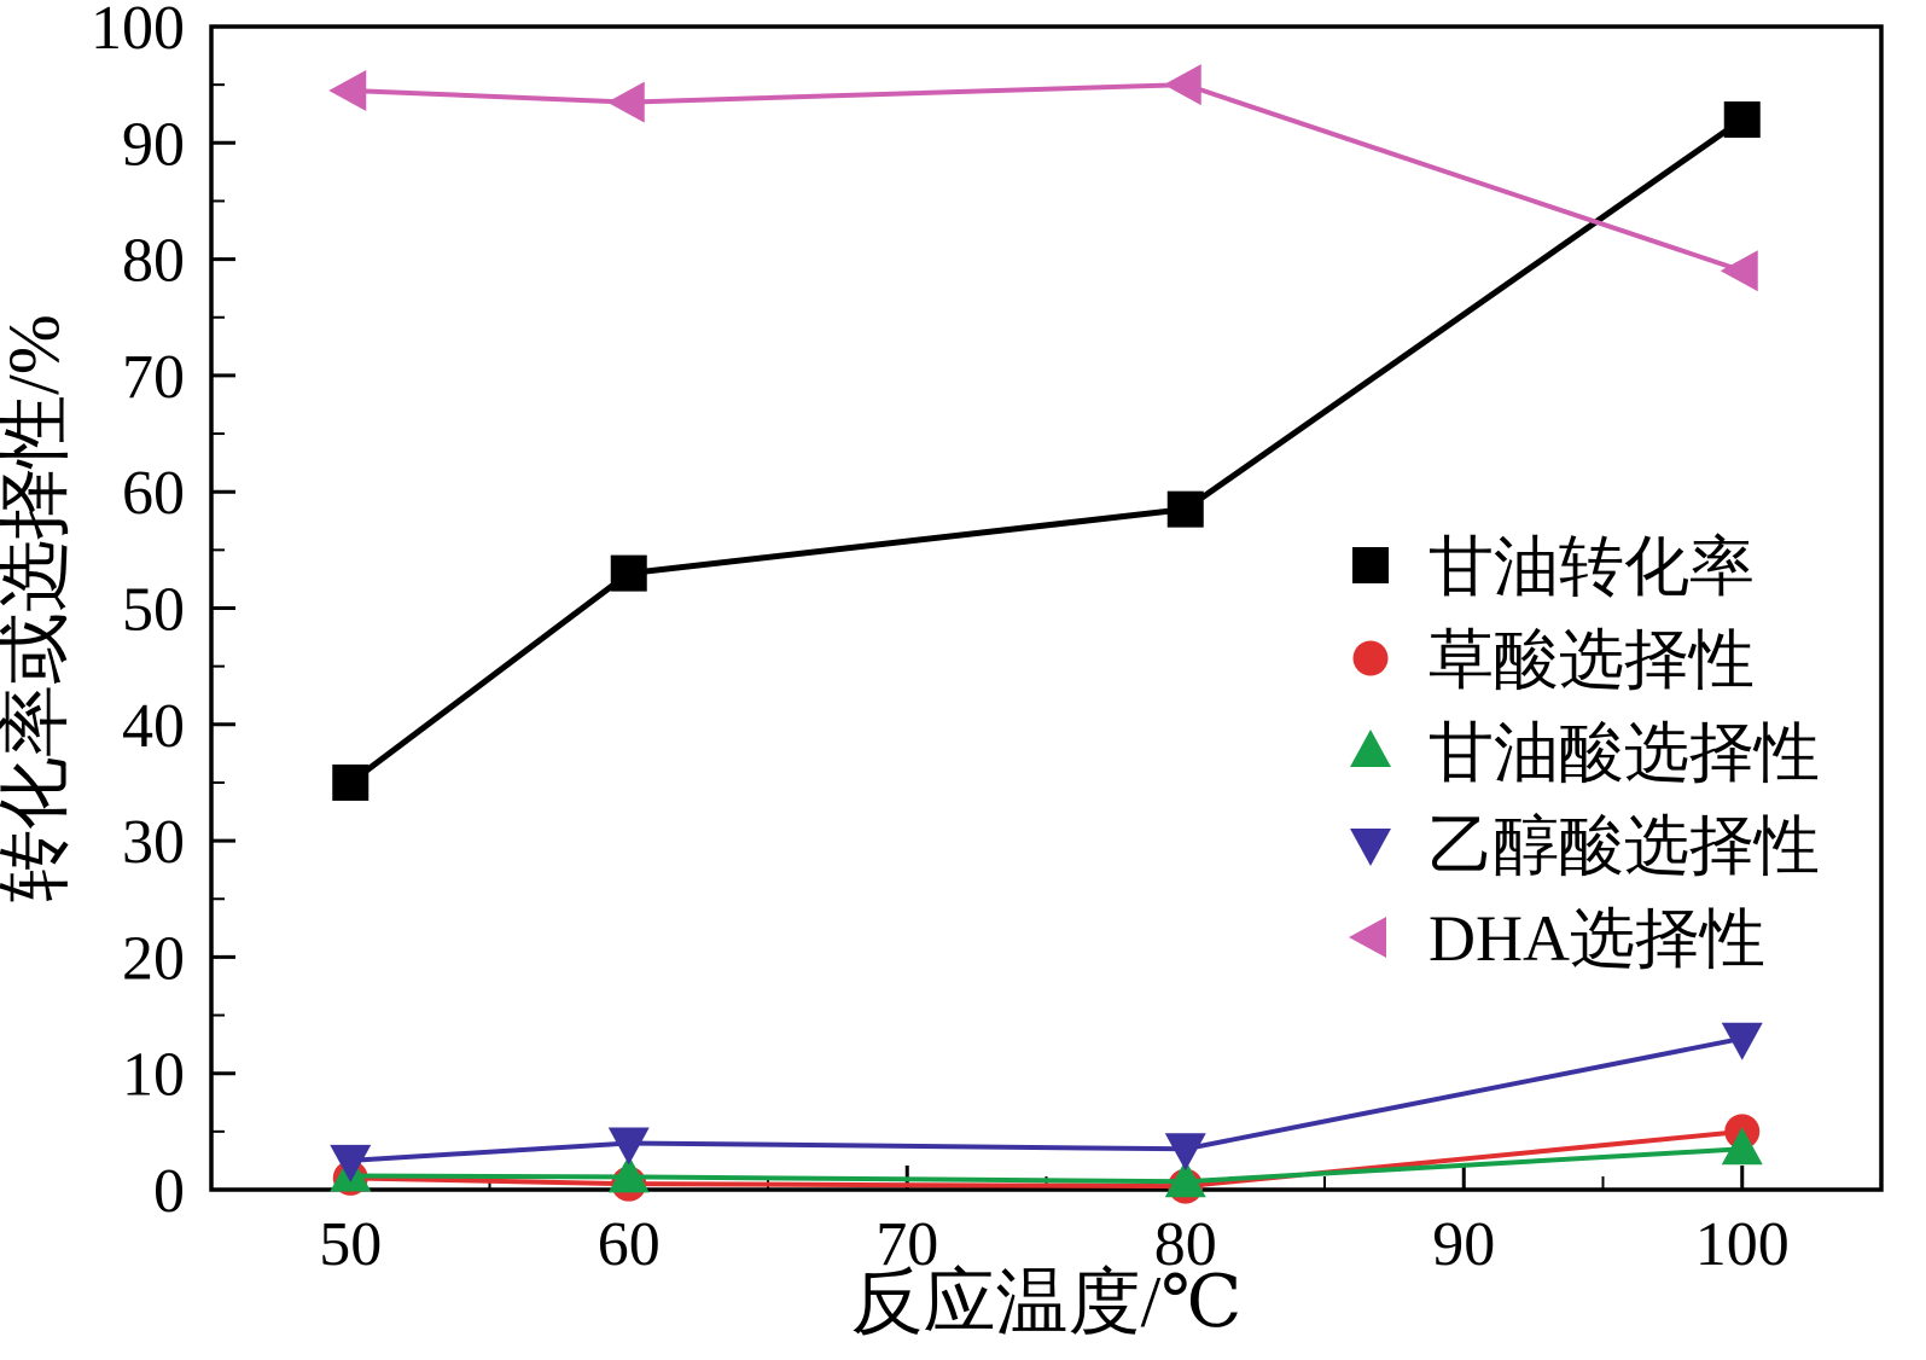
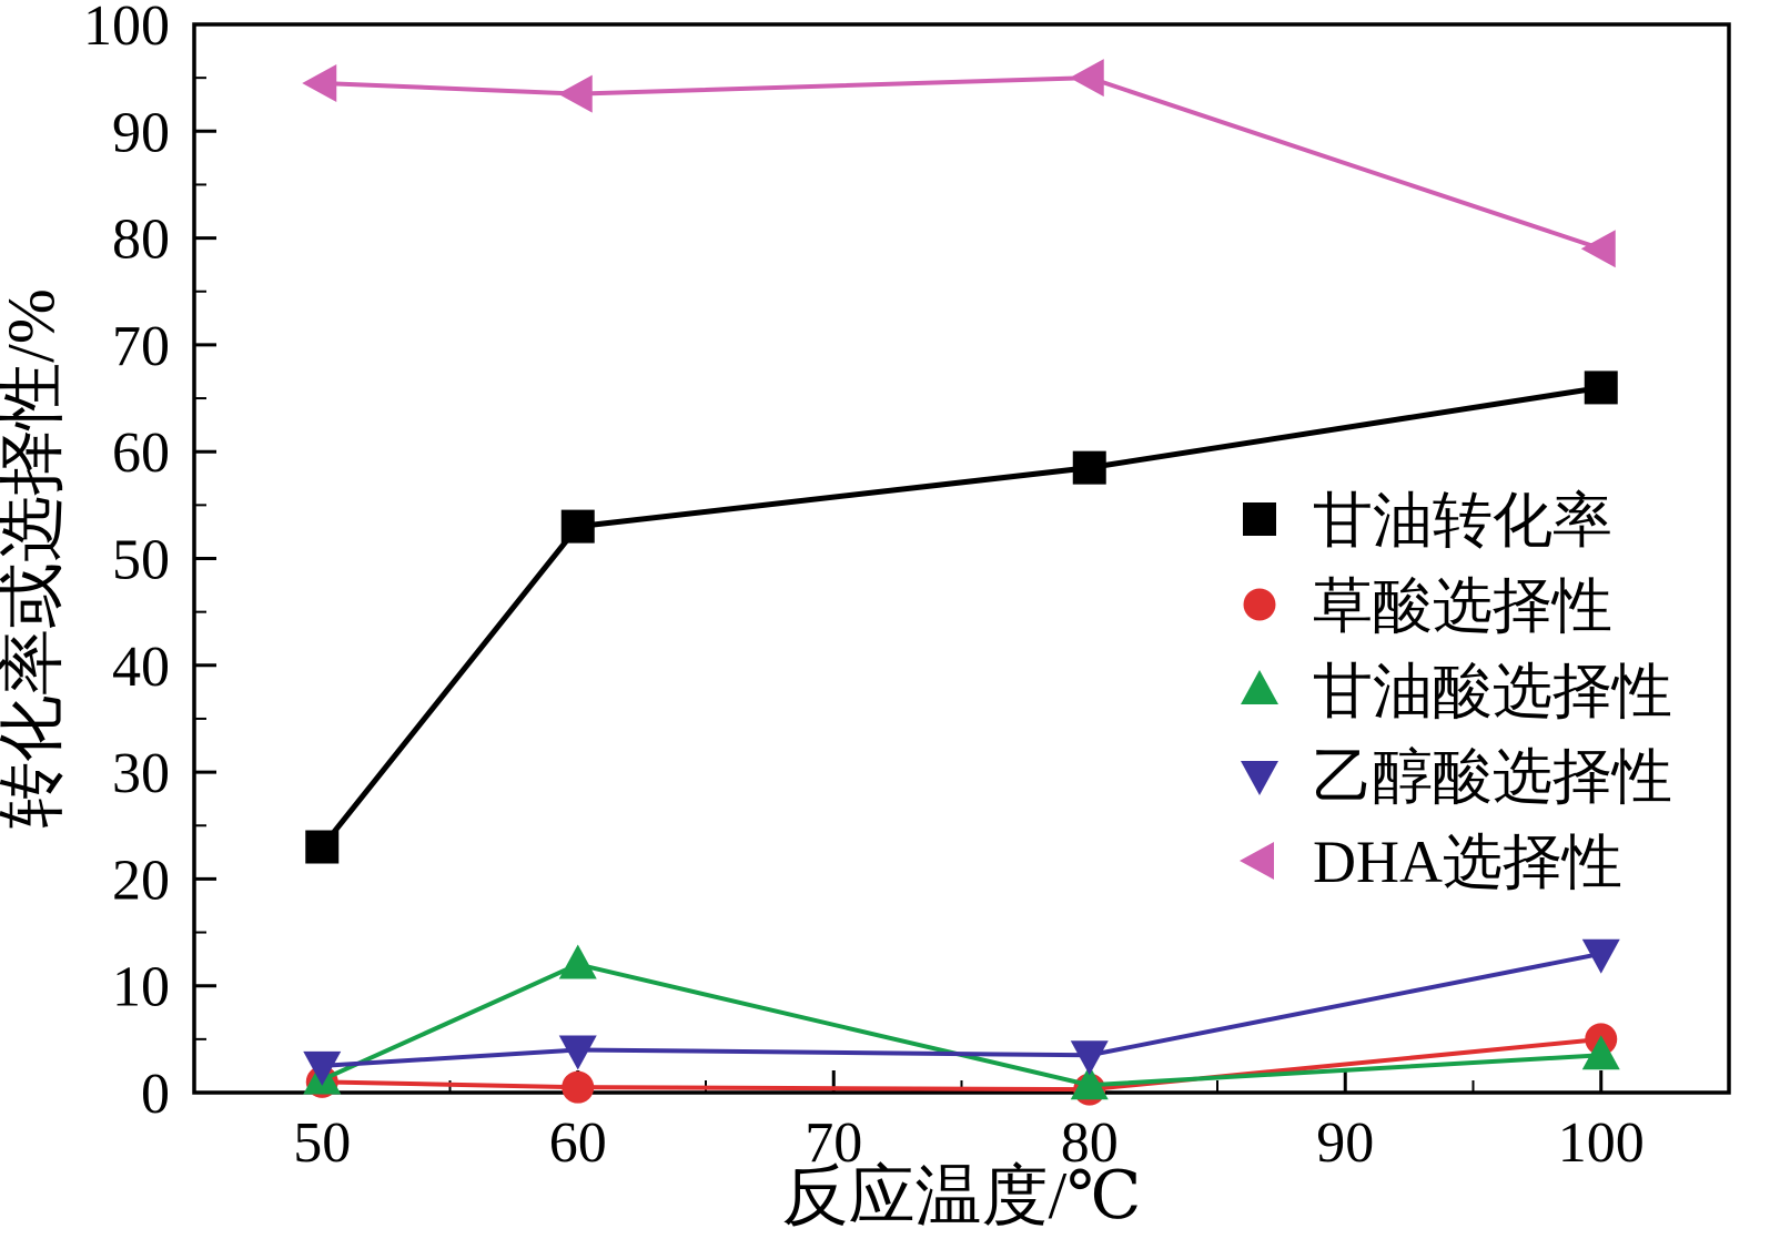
甘油转化率/50: 35 -> 23
甘油酸选择性/60: 1 -> 12
甘油转化率/100: 92 -> 66
